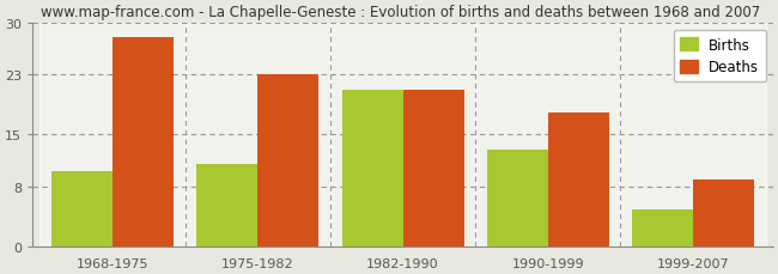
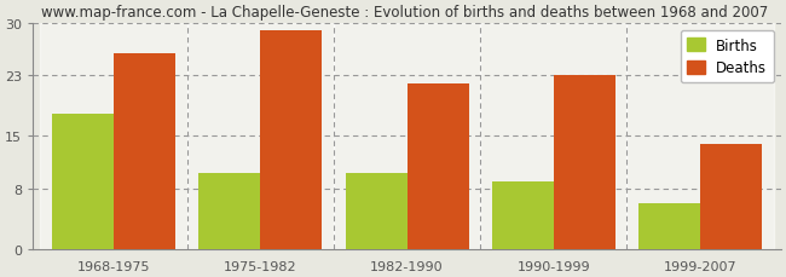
Births/1968-1975: 10 -> 18
Deaths/1968-1975: 28 -> 26
Births/1975-1982: 11 -> 10
Deaths/1975-1982: 23 -> 29
Births/1982-1990: 21 -> 10
Deaths/1982-1990: 21 -> 22
Births/1990-1999: 13 -> 9
Deaths/1990-1999: 18 -> 23
Births/1999-2007: 5 -> 6
Deaths/1999-2007: 9 -> 14
